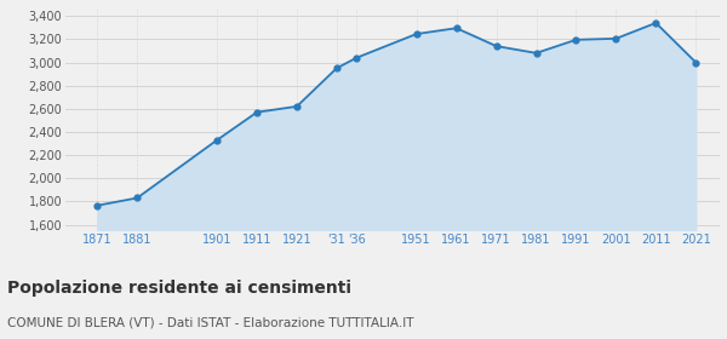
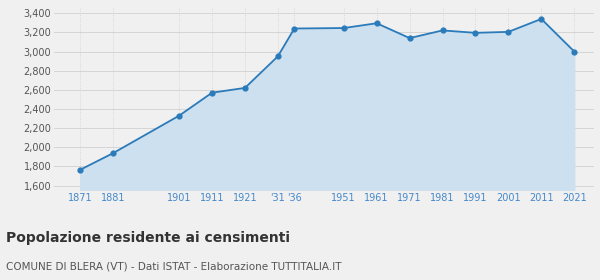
1881: 1,830 -> 1,940
'36: 3,040 -> 3,240
1981: 3,080 -> 3,220
